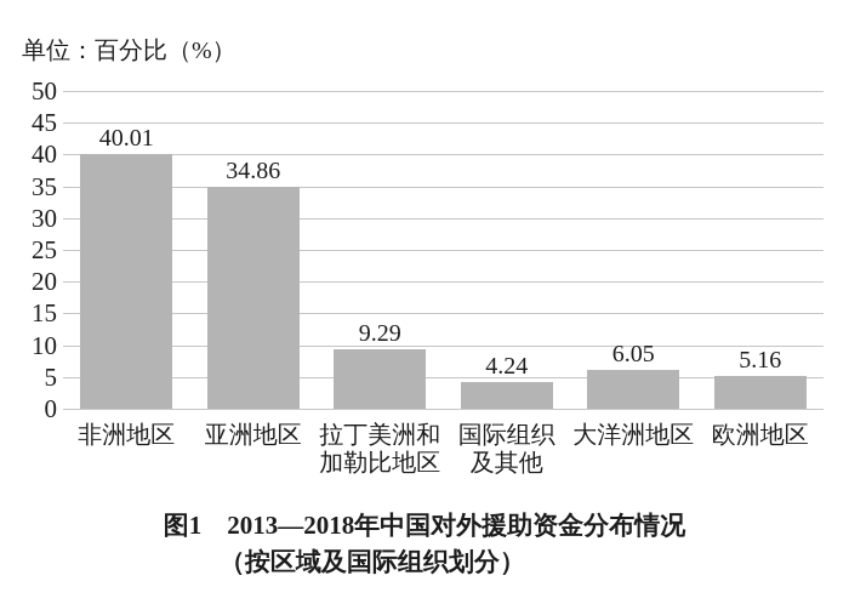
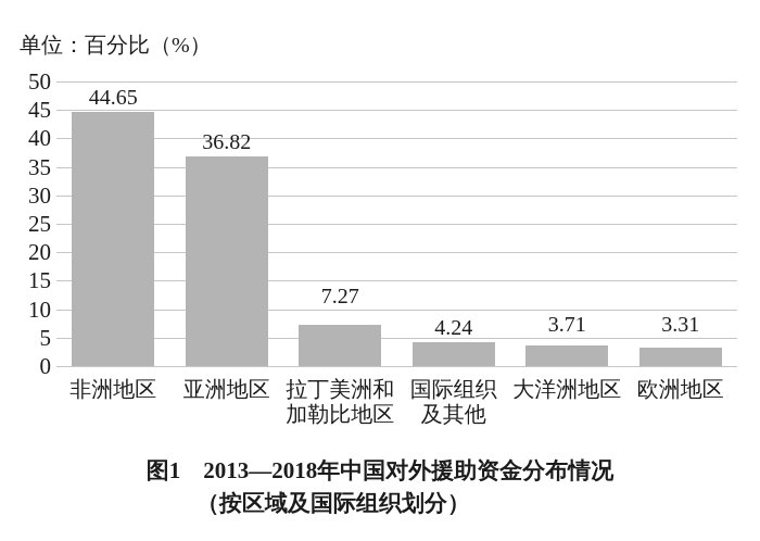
非洲地区: 40.01 -> 44.65
亚洲地区: 34.86 -> 36.82
拉丁美洲和 加勒比地区: 9.29 -> 7.27
大洋洲地区: 6.05 -> 3.71
欧洲地区: 5.16 -> 3.31
